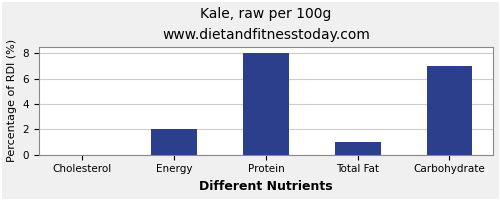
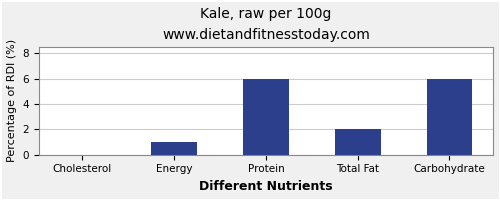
Energy: 2 -> 1
Protein: 8 -> 6
Total Fat: 1 -> 2
Carbohydrate: 7 -> 6
